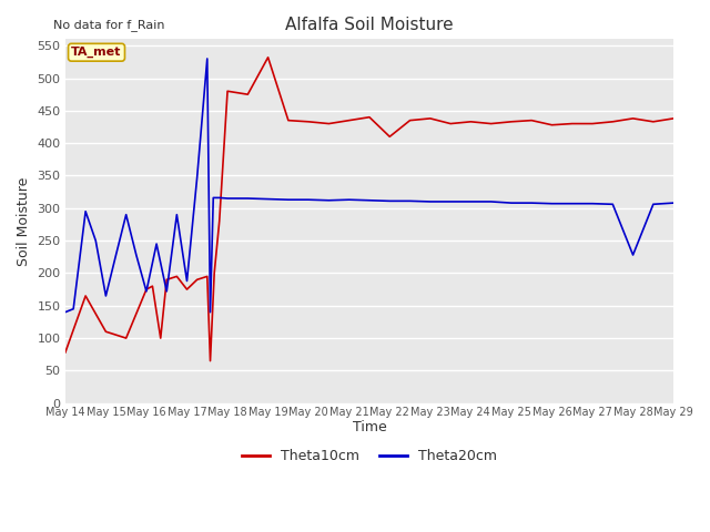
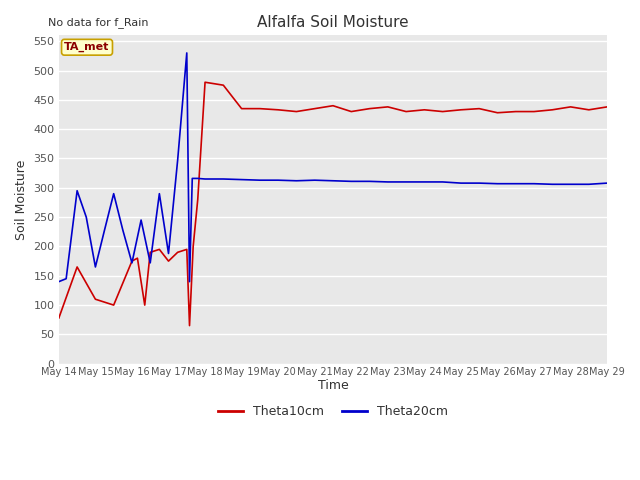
Theta10cm/May 19: 532 -> 435
Theta10cm/May 22: 410 -> 430
Theta20cm/May 28: 228 -> 306
